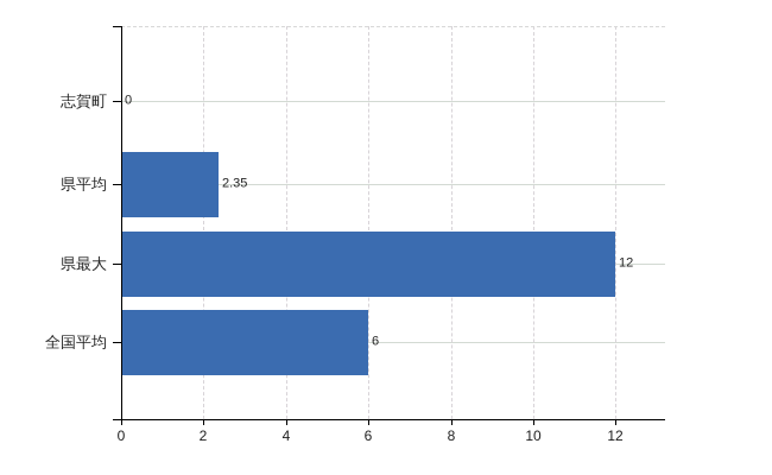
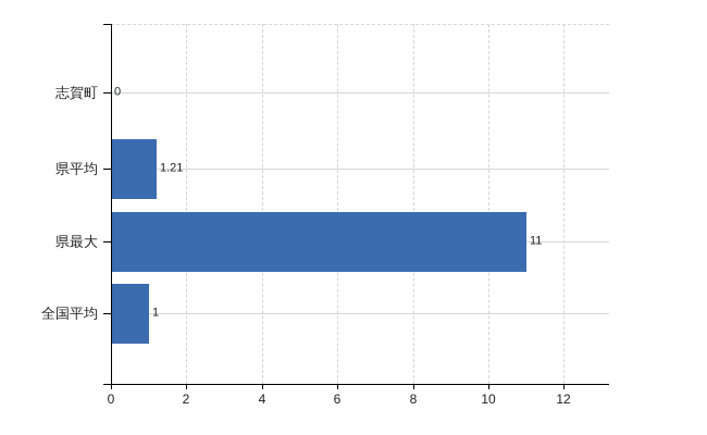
県平均: 2.35 -> 1.21
県最大: 12 -> 11
全国平均: 6 -> 1
